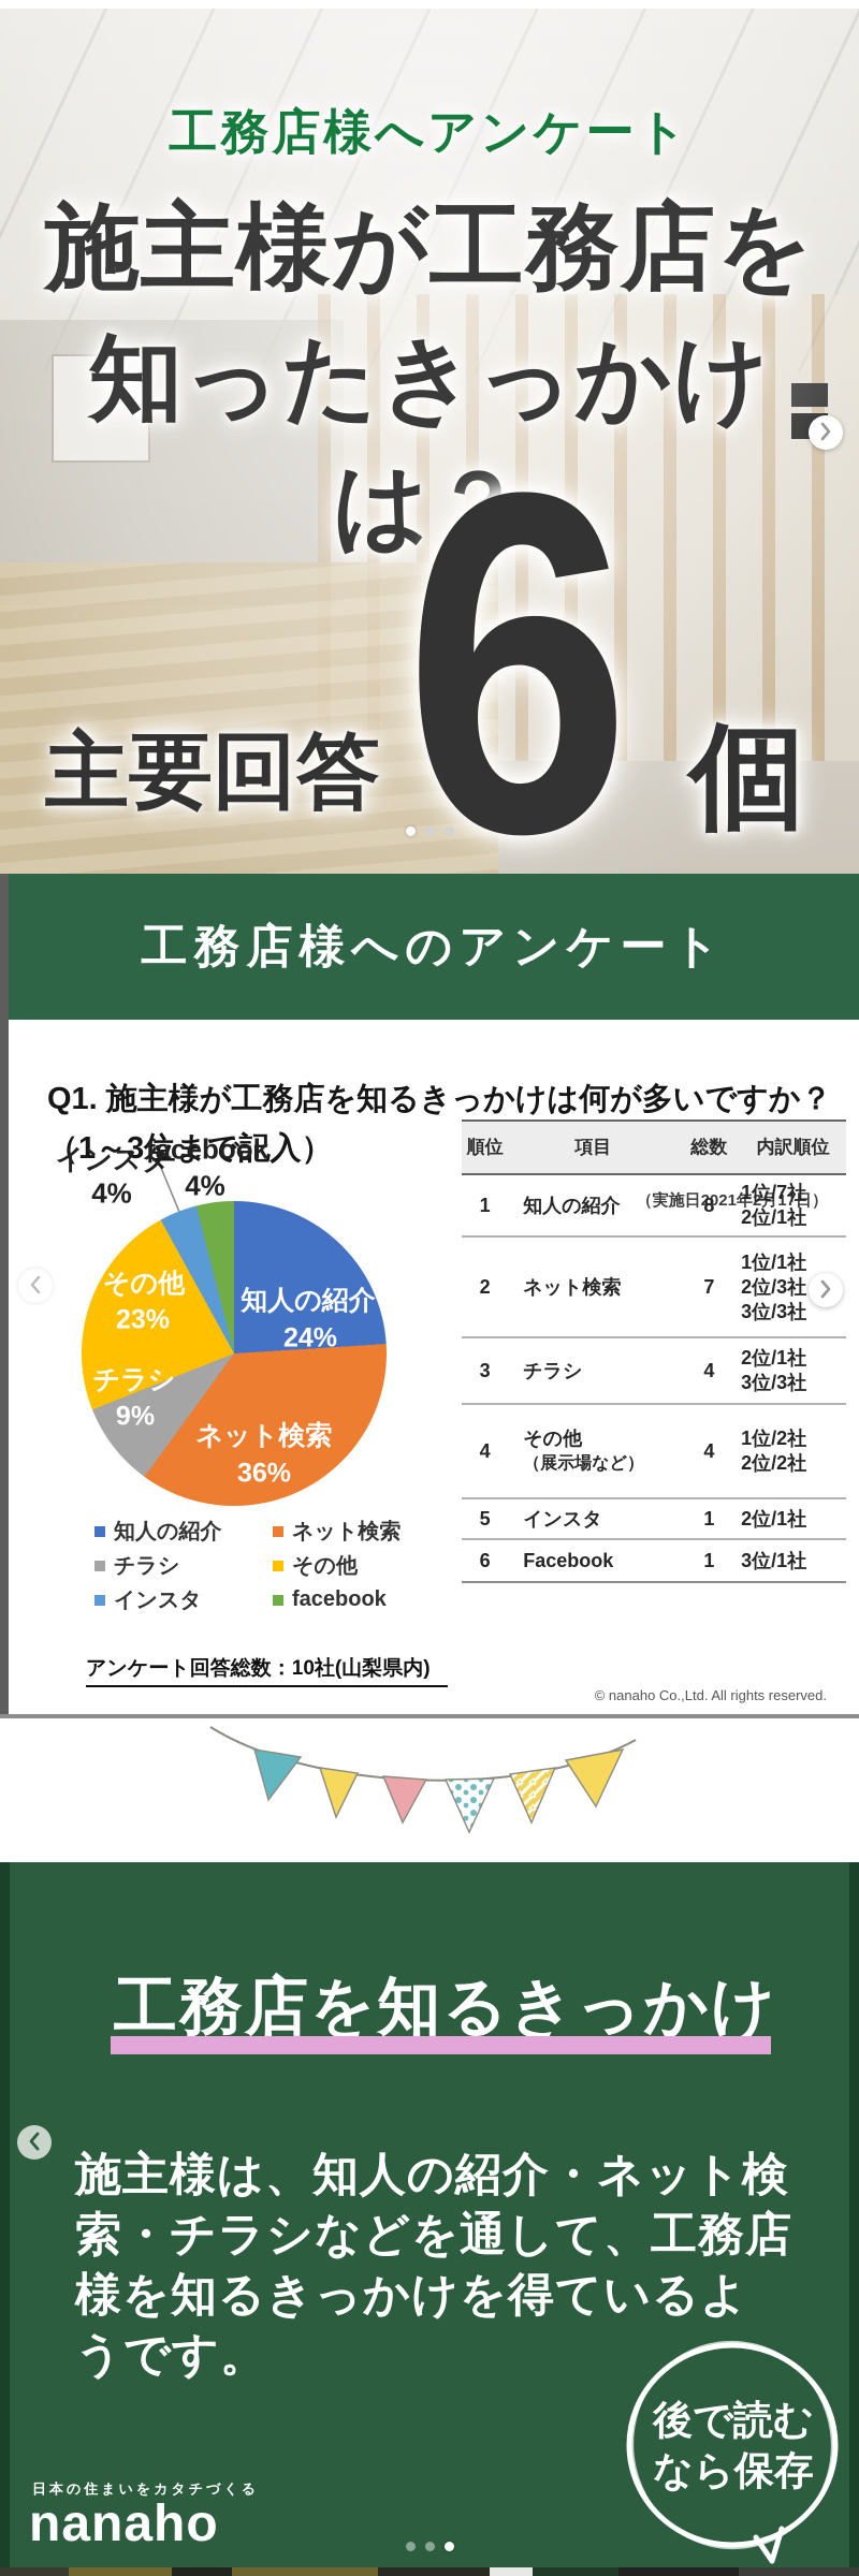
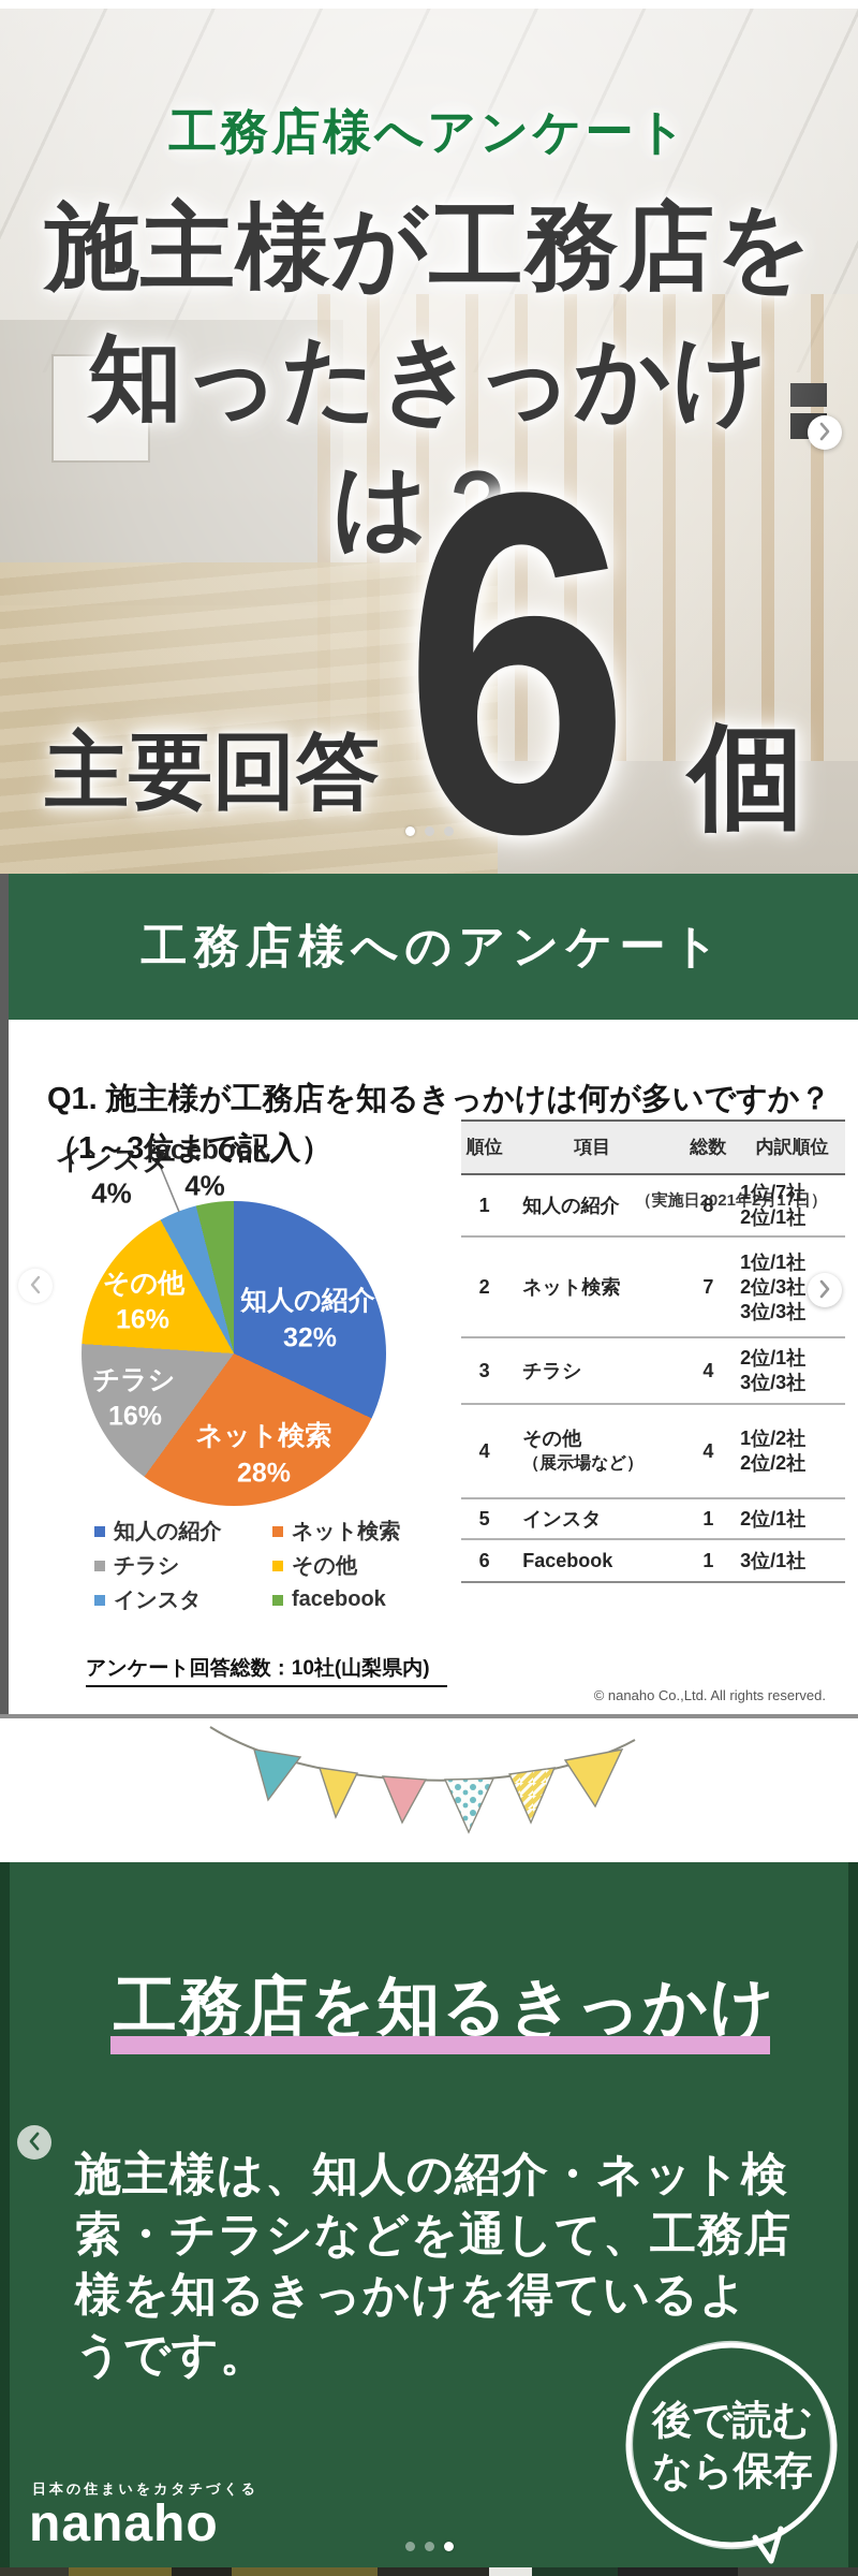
知人の紹介: 24% -> 32%
ネット検索: 36% -> 28%
チラシ: 9% -> 16%
その他: 23% -> 16%
